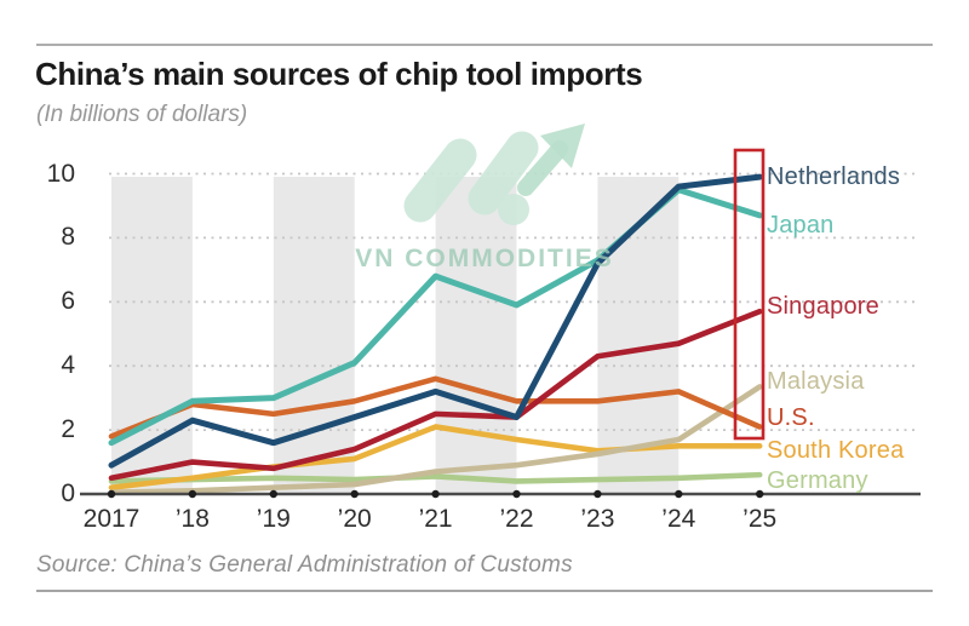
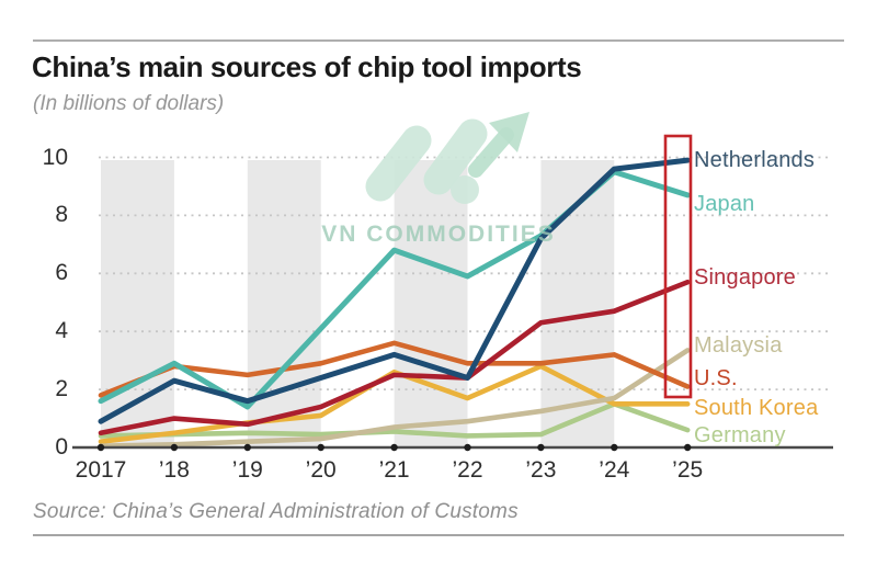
Japan/’19: 3.0 -> 1.4
South Korea/’21: 2.1 -> 2.6
South Korea/’23: 1.4 -> 2.8
Germany/’24: 0.5 -> 1.5
